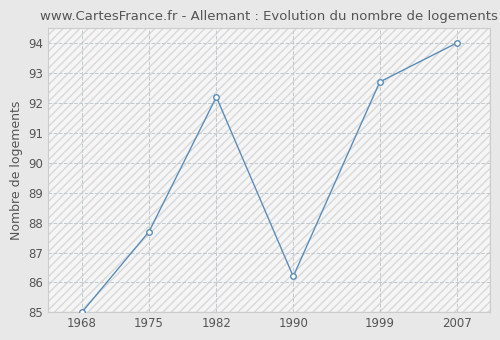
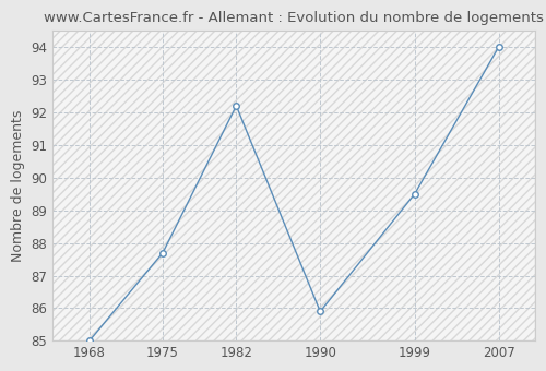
1990: 86.2 -> 85.9
1999: 92.7 -> 89.5
